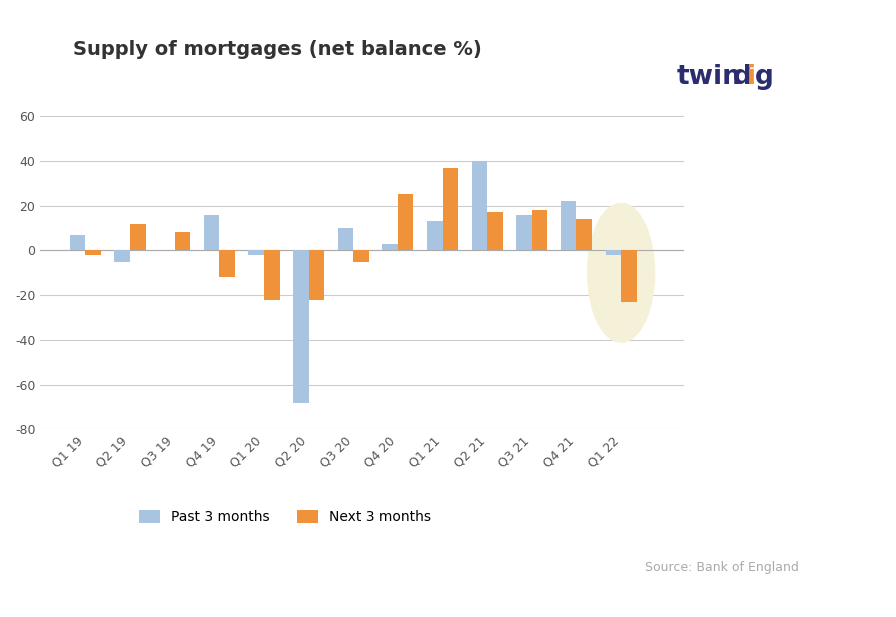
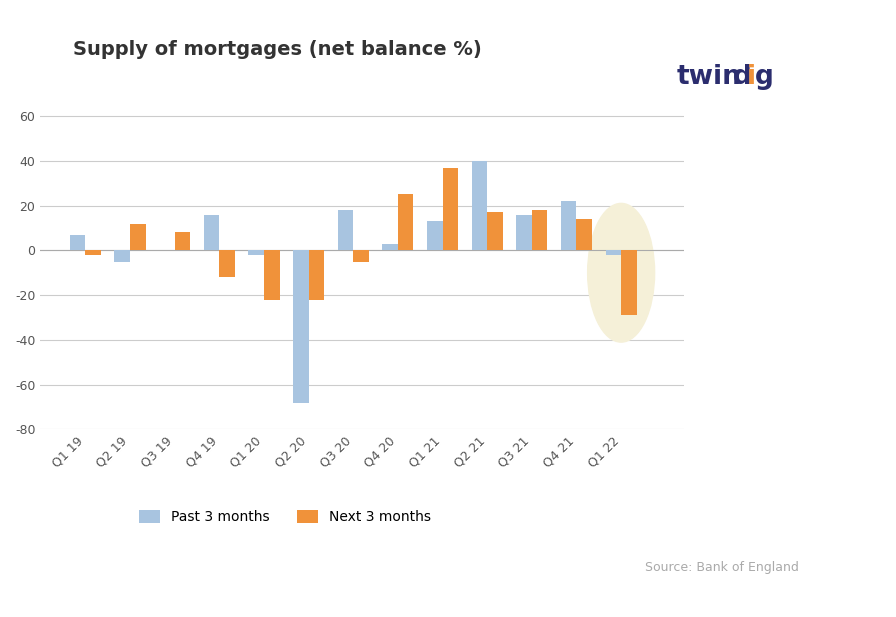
Past 3 months/Q3 20: 10 -> 18
Next 3 months/Q1 22: -23 -> -29
